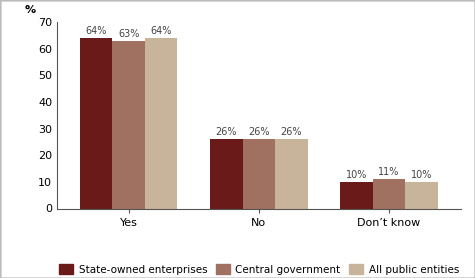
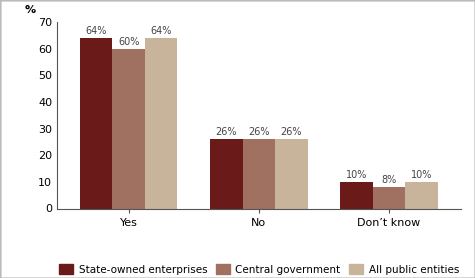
Central government/Yes: 63% -> 60%
Central government/Don’t know: 11% -> 8%
